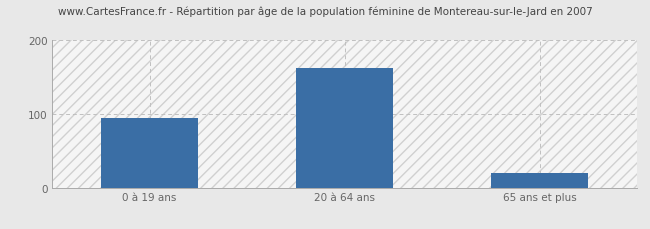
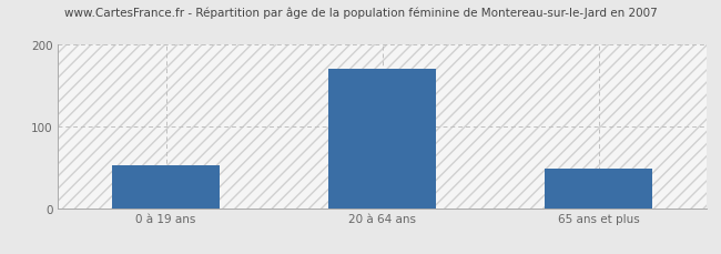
0 à 19 ans: 95 -> 52
20 à 64 ans: 163 -> 170
65 ans et plus: 20 -> 48
